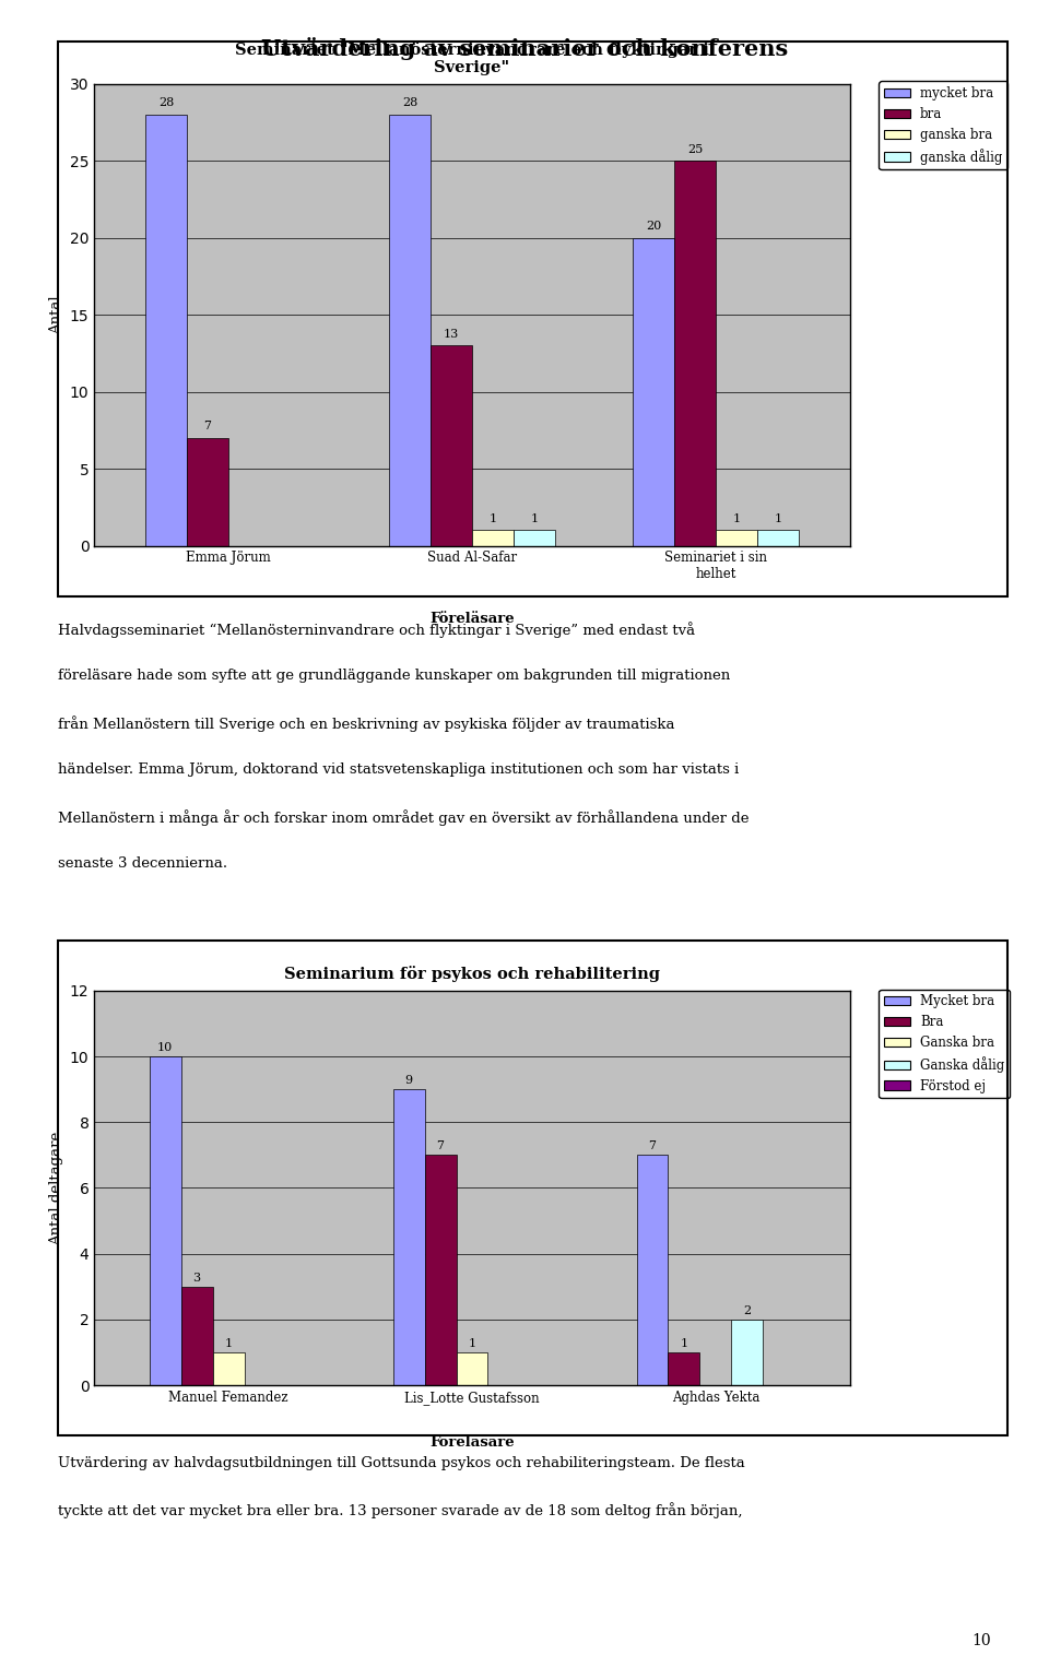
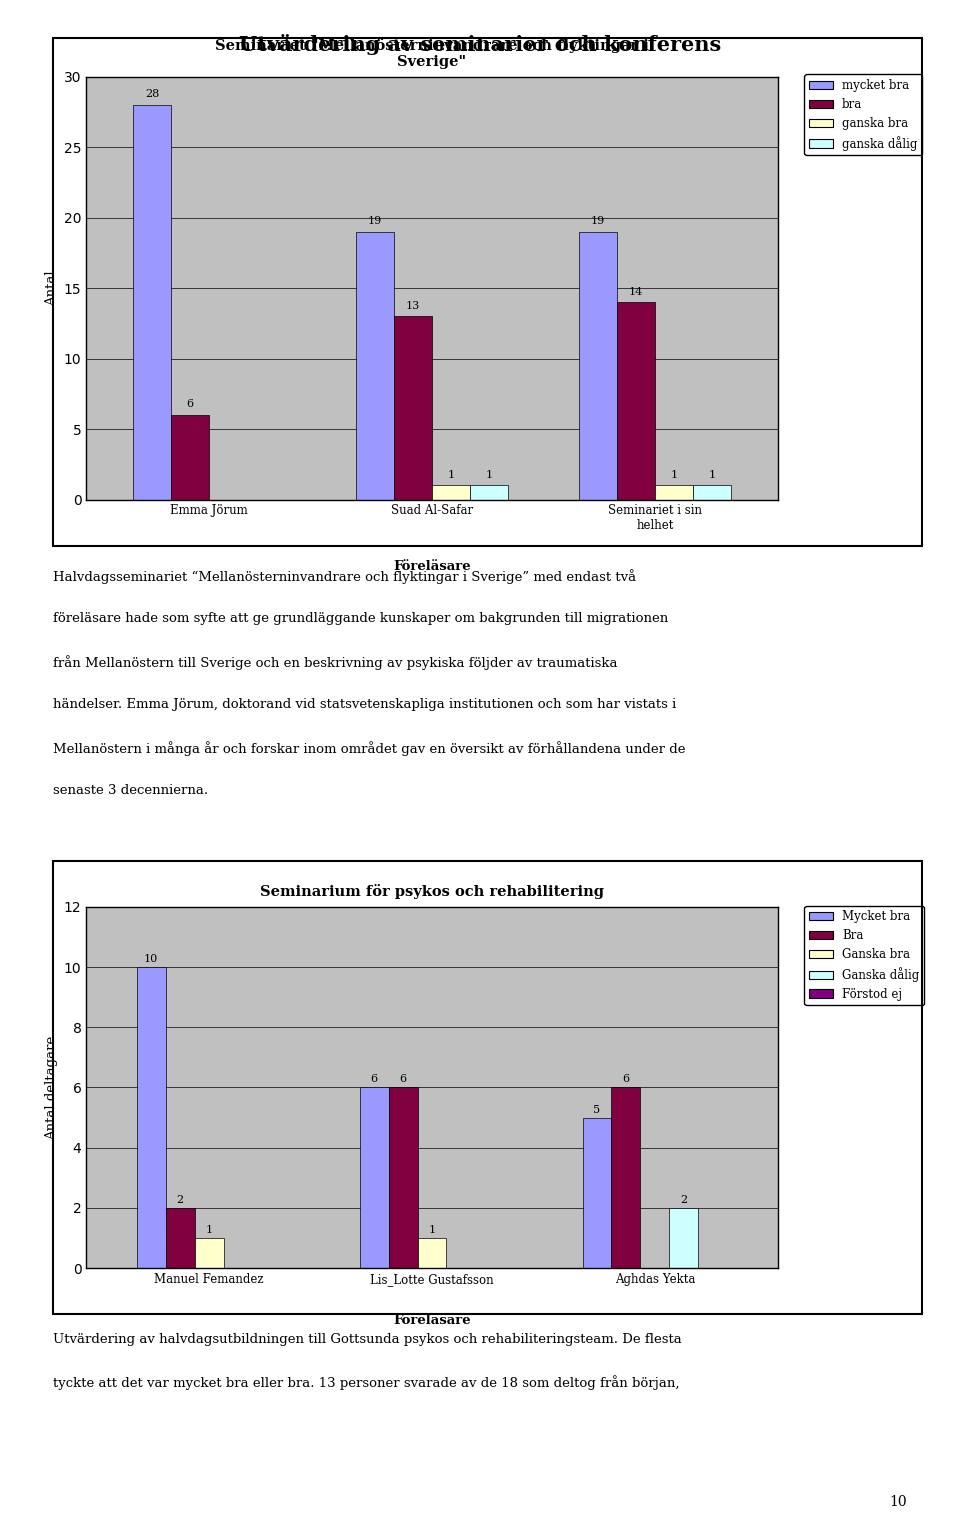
bra/Emma Jörum: 7 -> 6
mycket bra/Suad Al-Safar: 28 -> 19
mycket bra/Seminariet i sin helhet: 20 -> 19
bra/Seminariet i sin helhet: 25 -> 14
Seminarium för psykos och rehabilitering/Bra/Manuel Femandez: 3 -> 2
Seminarium för psykos och rehabilitering/Mycket bra/Lis_Lotte Gustafsson: 9 -> 6
Seminarium för psykos och rehabilitering/Bra/Lis_Lotte Gustafsson: 7 -> 6
Seminarium för psykos och rehabilitering/Mycket bra/Aghdas Yekta: 7 -> 5
Seminarium för psykos och rehabilitering/Bra/Aghdas Yekta: 1 -> 6
